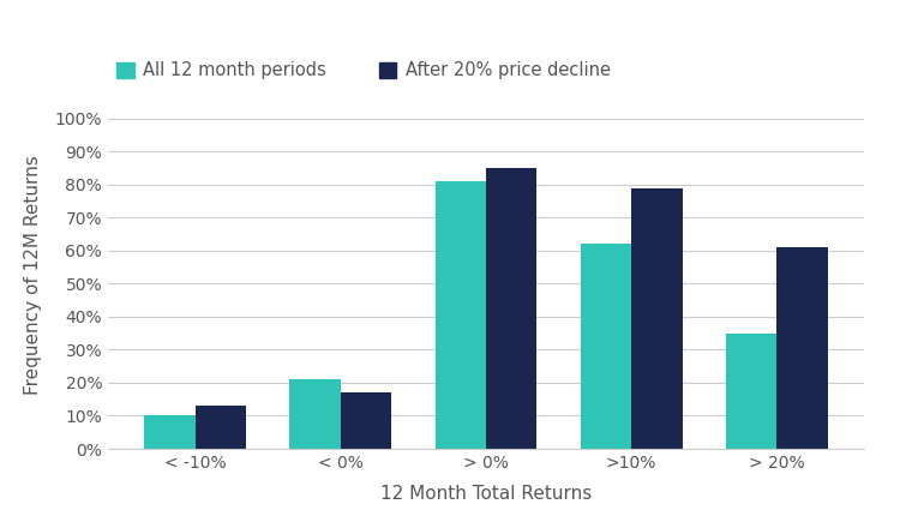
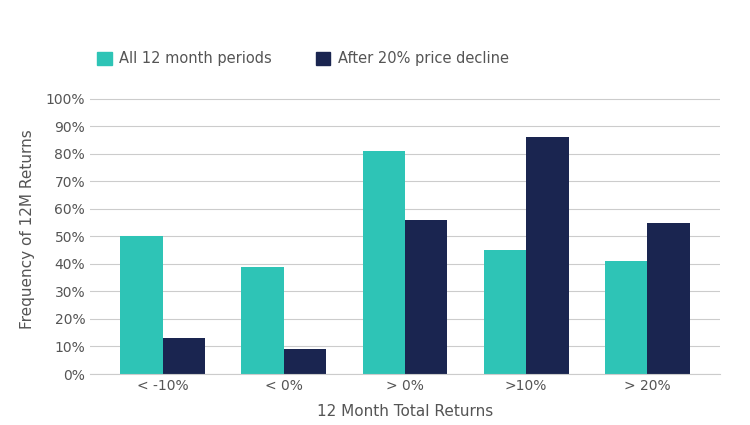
All 12 month periods/< -10%: 10% -> 50%
All 12 month periods/< 0%: 21% -> 39%
After 20% price decline/< 0%: 17% -> 9%
After 20% price decline/> 0%: 85% -> 56%
All 12 month periods/>10%: 62% -> 45%
After 20% price decline/>10%: 79% -> 86%
All 12 month periods/> 20%: 35% -> 41%
After 20% price decline/> 20%: 61% -> 55%
